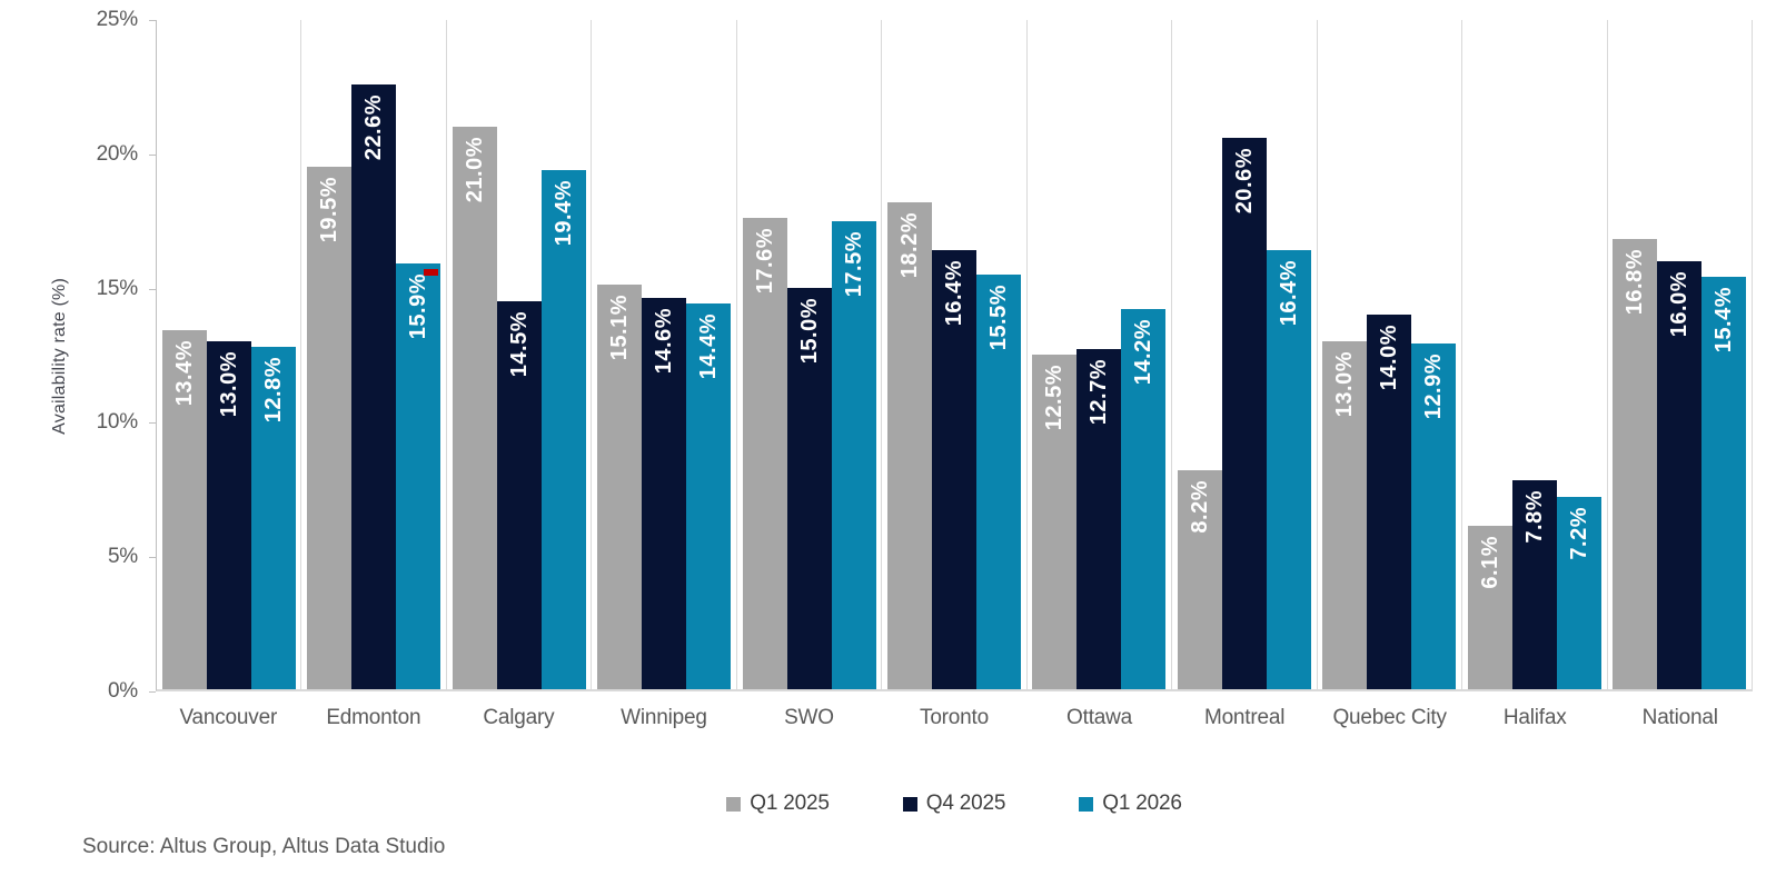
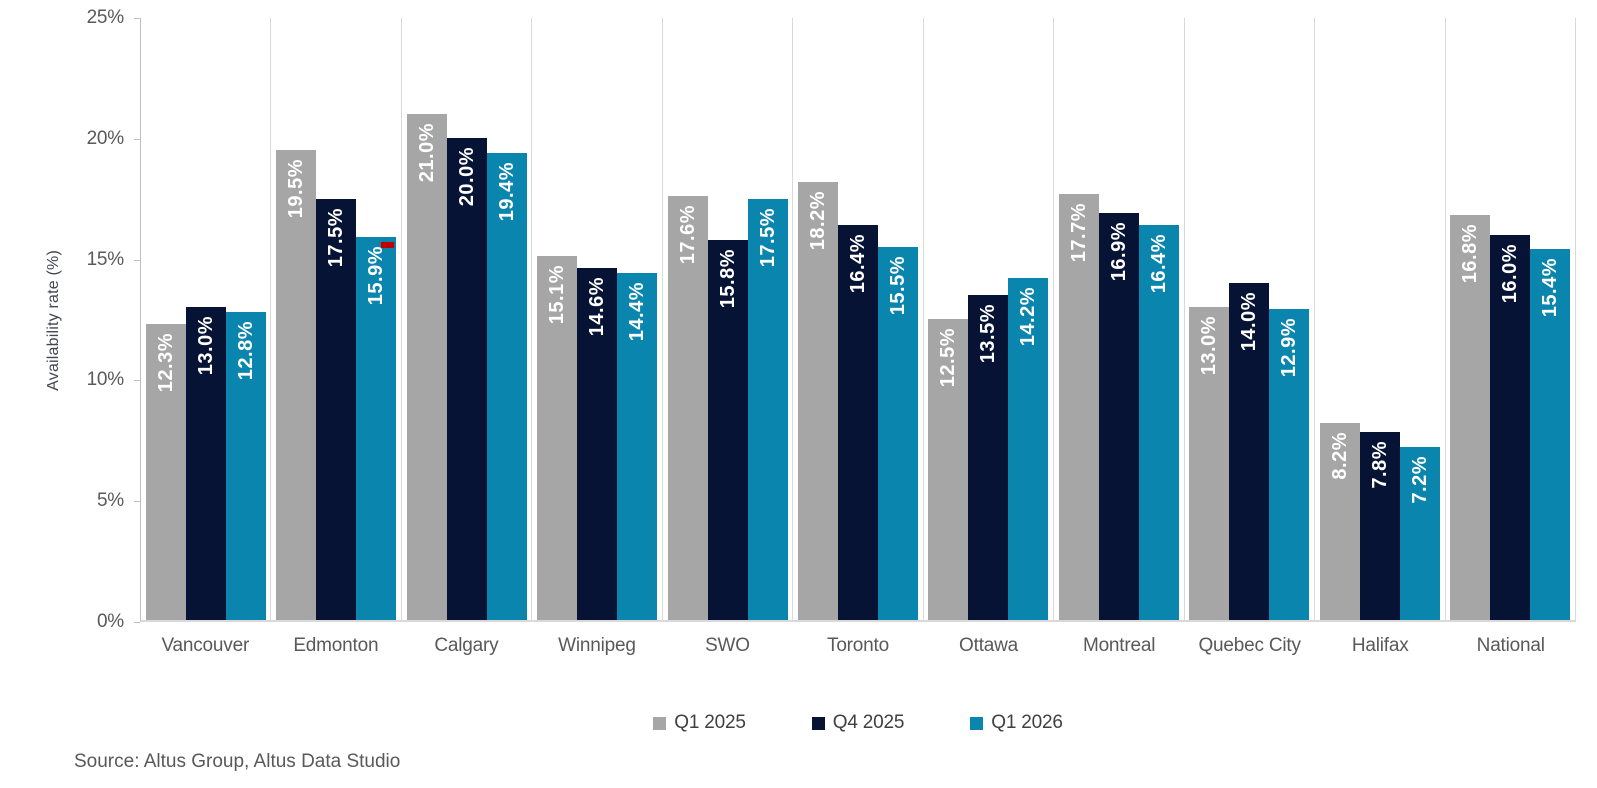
Q1 2025/Vancouver: 13.4% -> 12.3%
Q4 2025/Edmonton: 22.6% -> 17.5%
Q4 2025/Calgary: 14.5% -> 20.0%
Q4 2025/SWO: 15.0% -> 15.8%
Q4 2025/Ottawa: 12.7% -> 13.5%
Q1 2025/Montreal: 8.2% -> 17.7%
Q4 2025/Montreal: 20.6% -> 16.9%
Q1 2025/Halifax: 6.1% -> 8.2%
